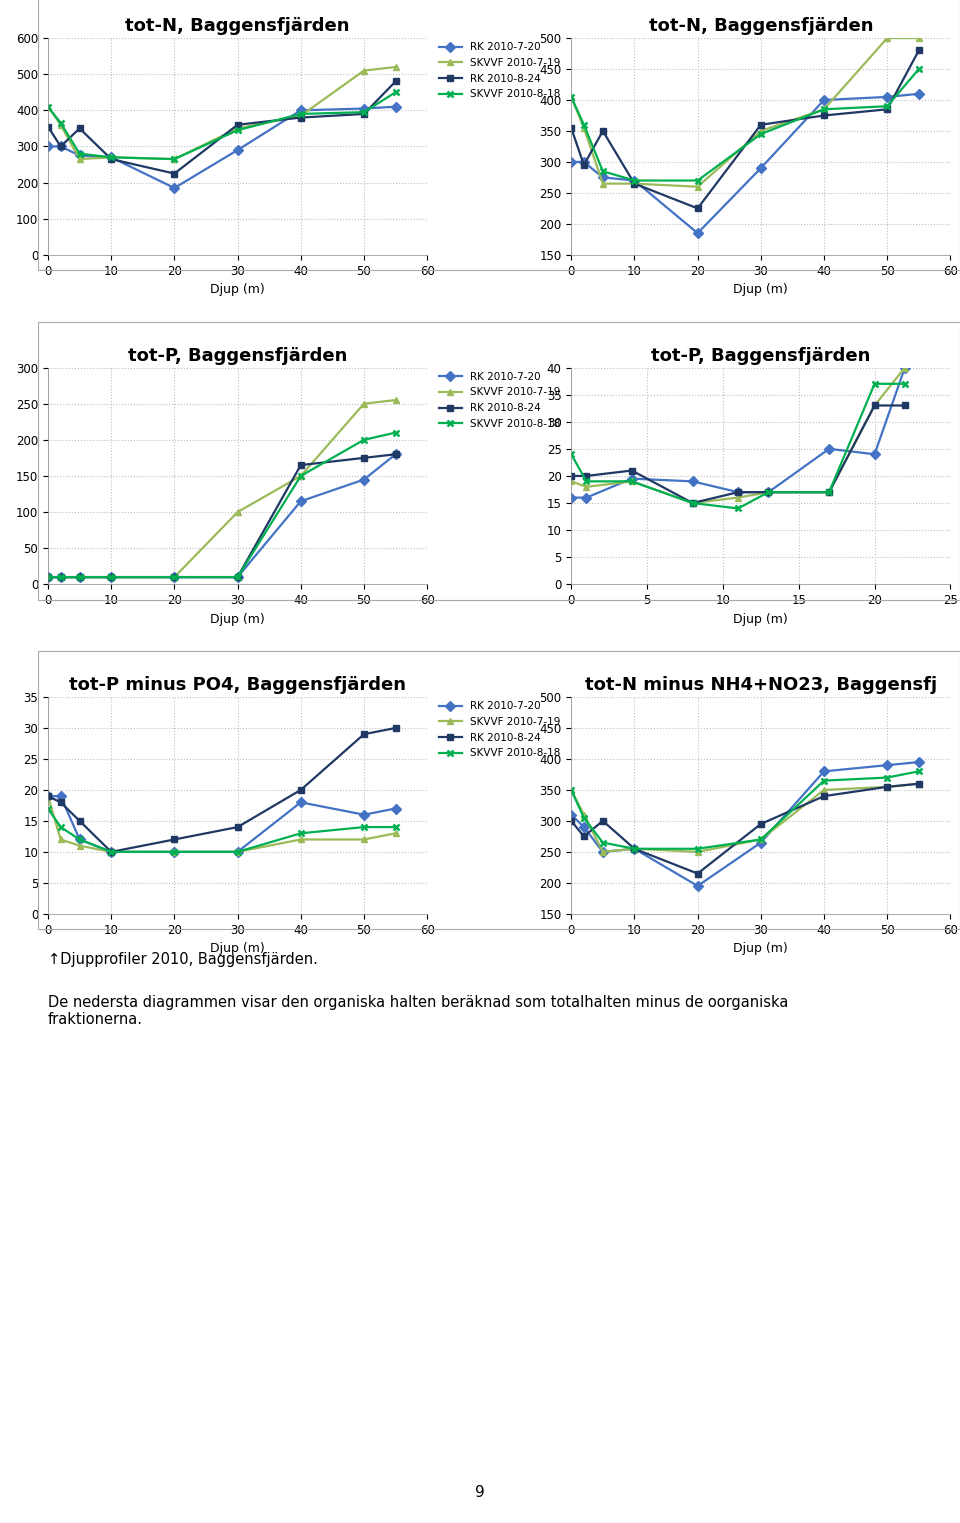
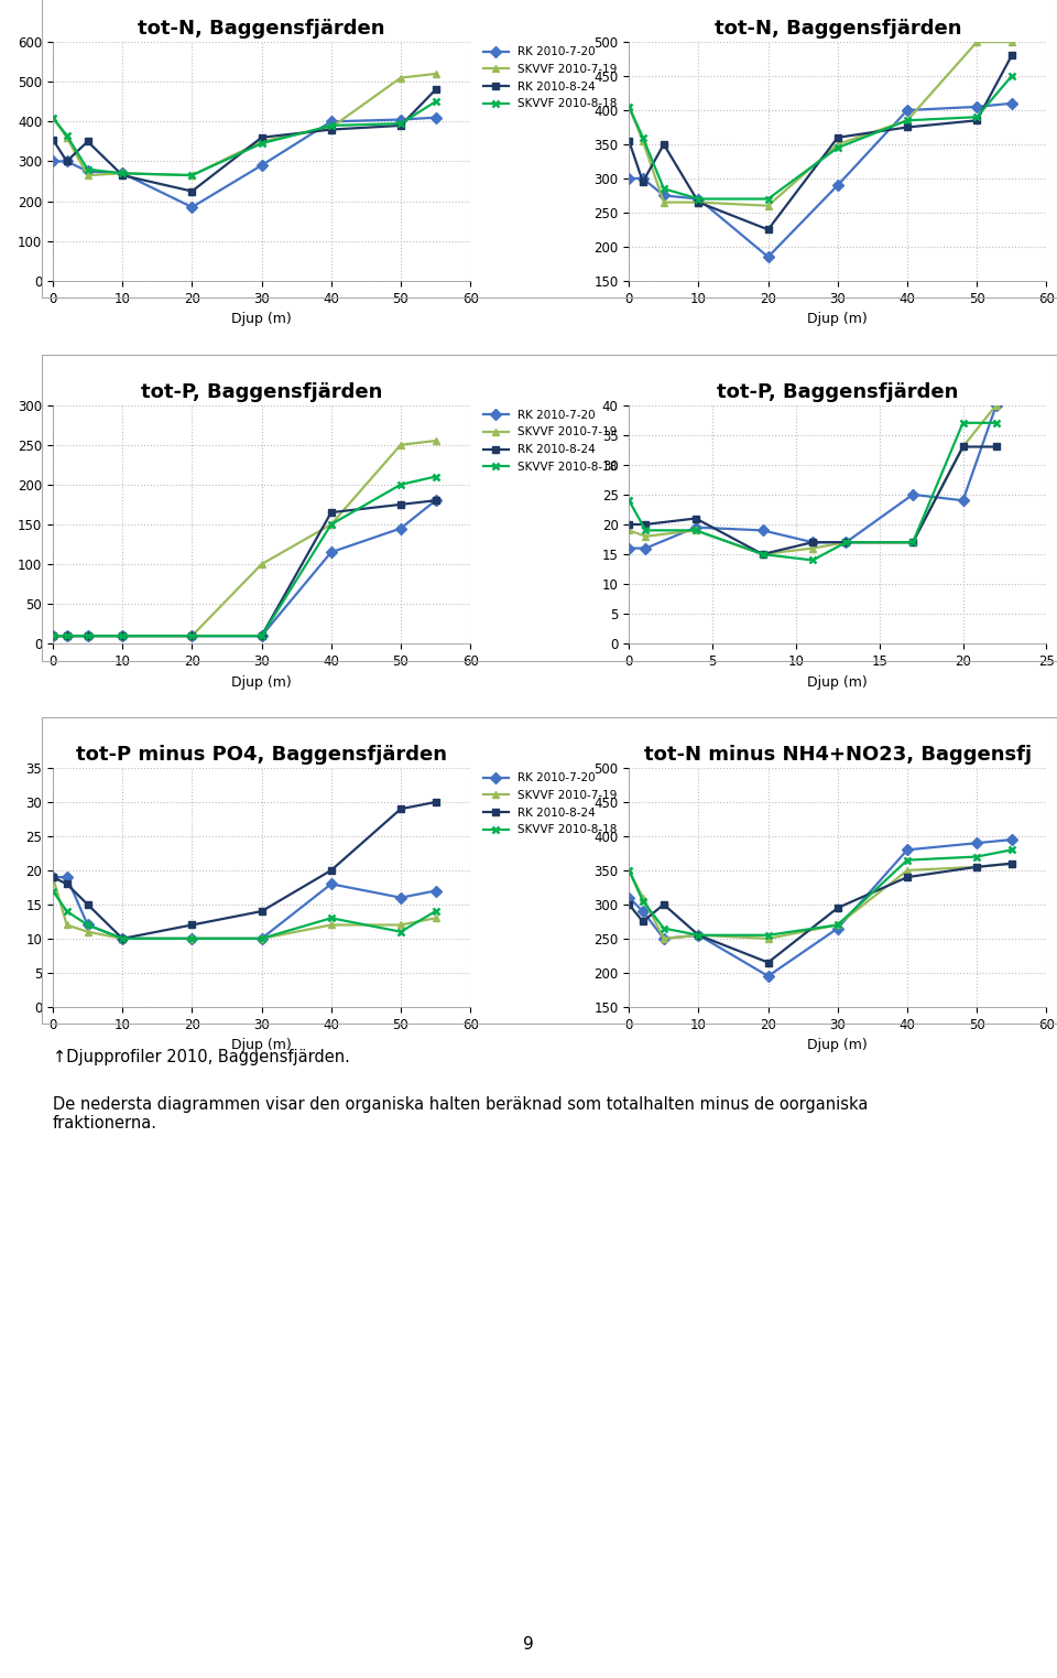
tot-P minus PO4, Baggensfjärden/SKVVF 2010-8-18/50: 14 -> 11
